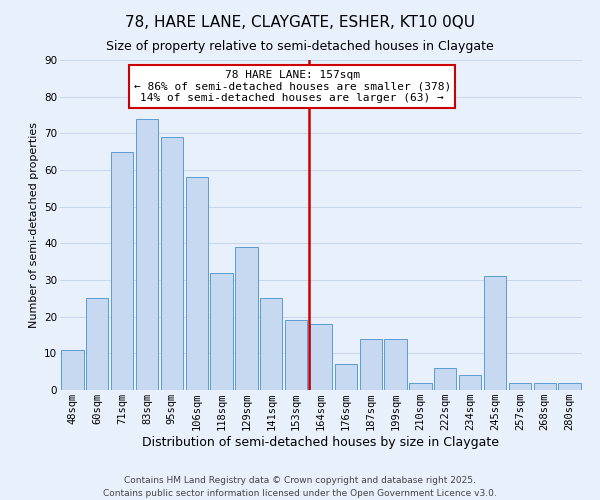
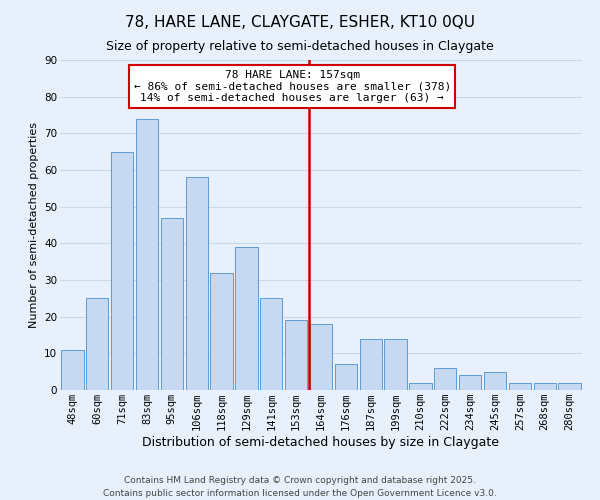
95sqm: 69 -> 47
245sqm: 31 -> 5
